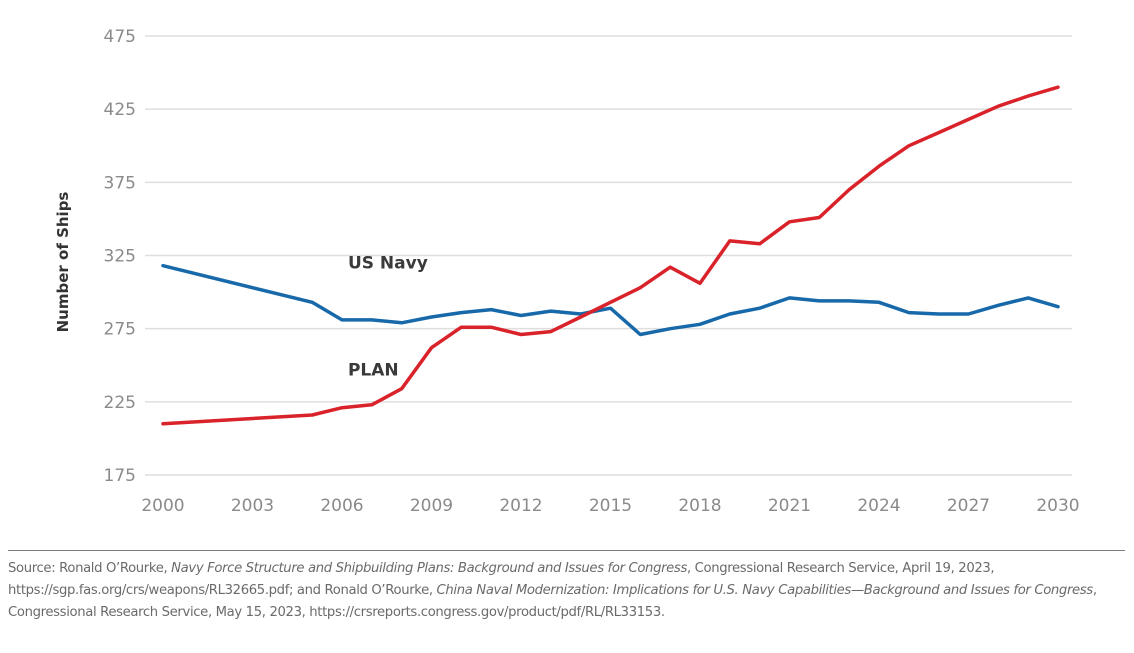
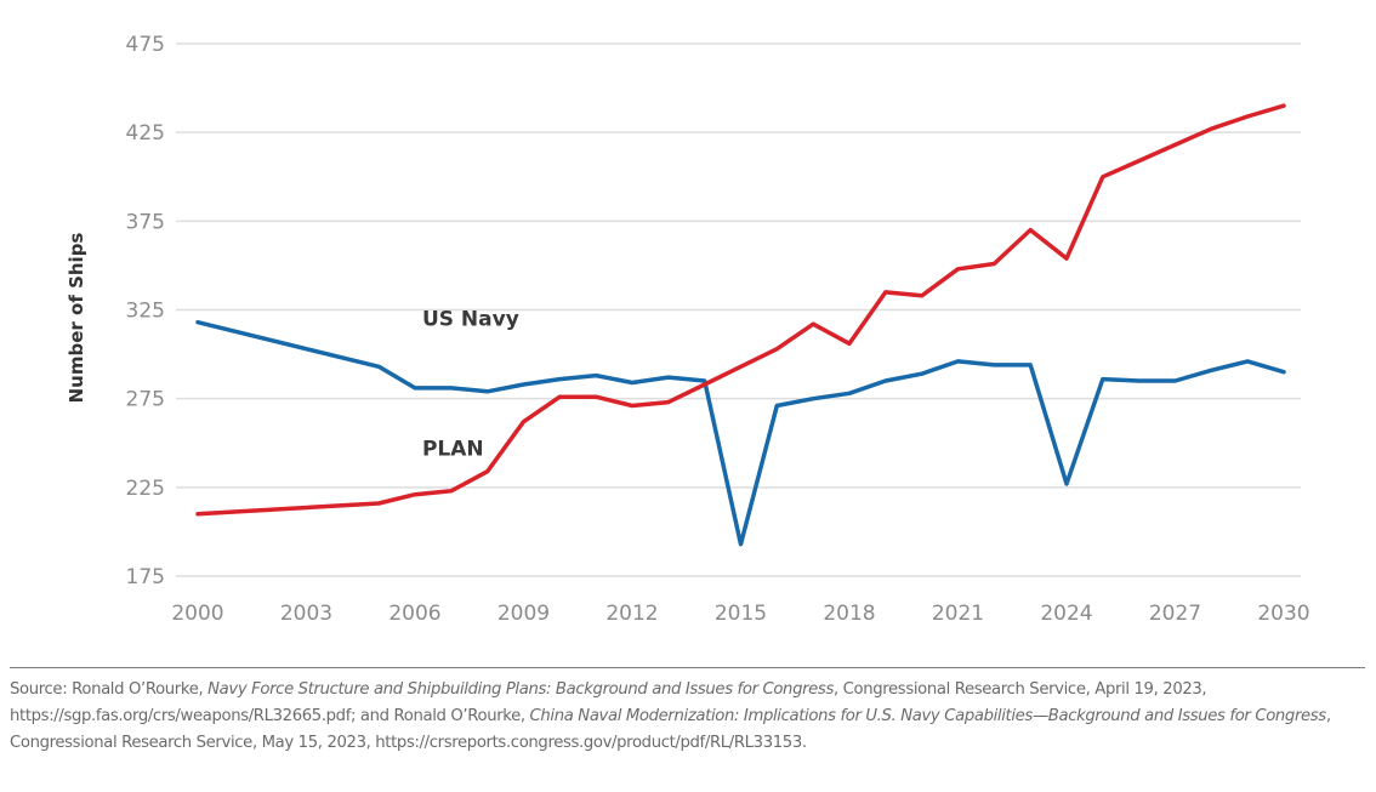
US Navy/2015: 289 -> 193
US Navy/2024: 293 -> 227
PLAN/2024: 386 -> 354
